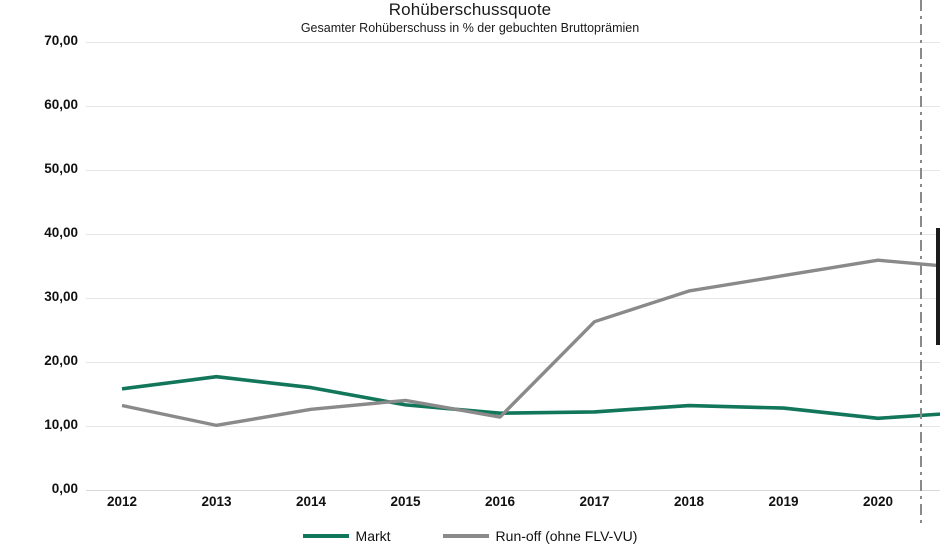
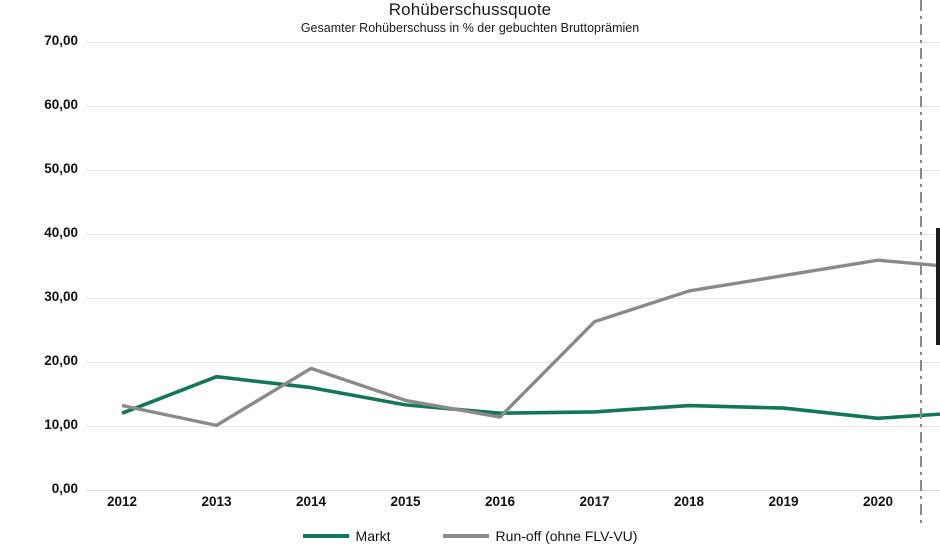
Markt/2012: 16 -> 12
Run-off (ohne FLV-VU)/2014: 13 -> 19
